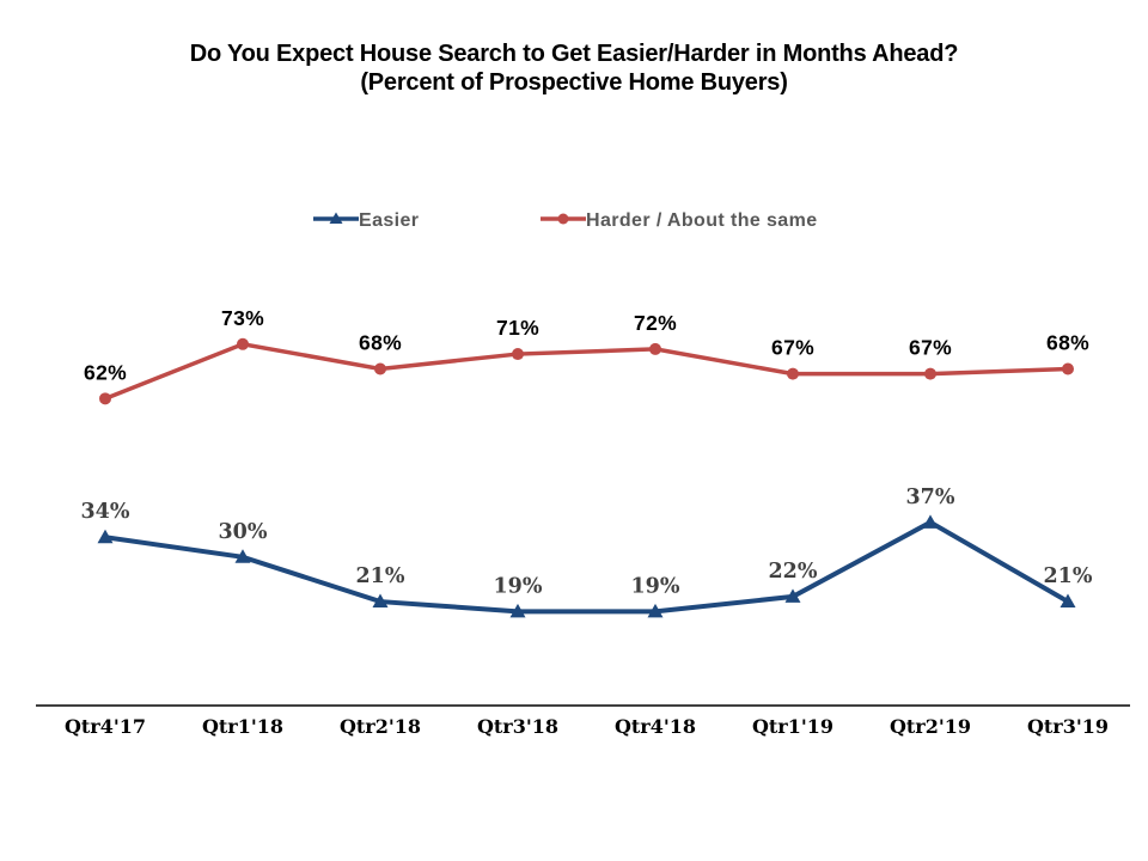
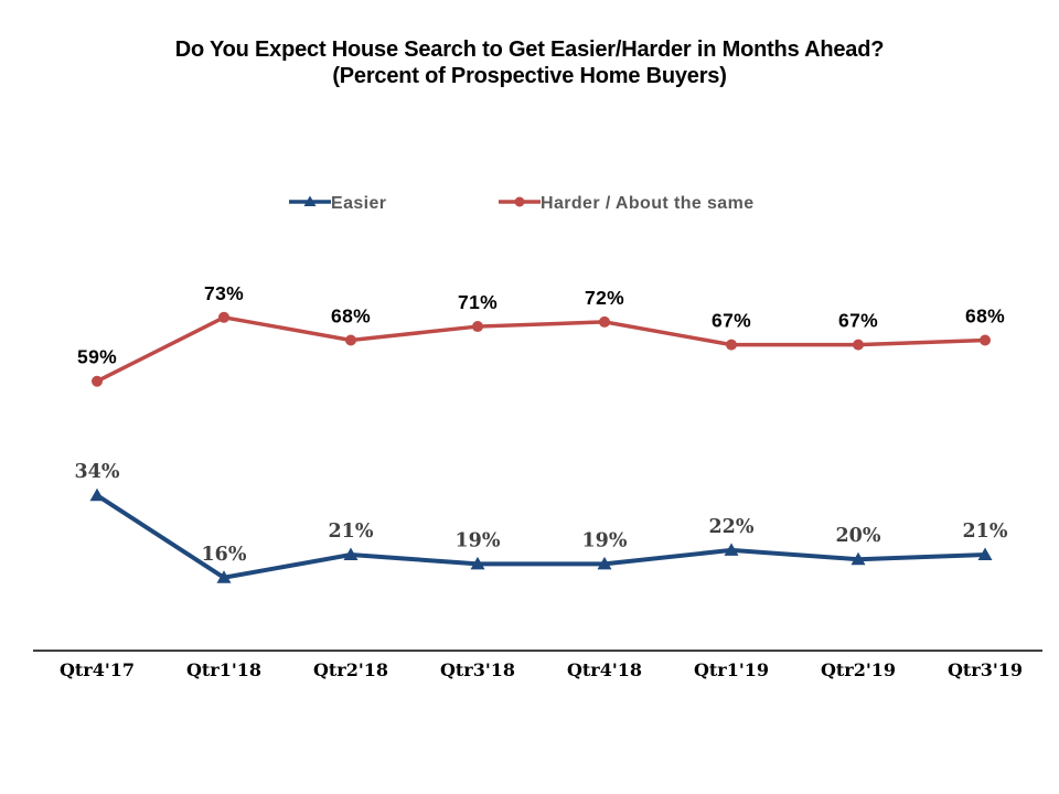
Harder / About the same/Qtr4'17: 62% -> 59%
Easier/Qtr1'18: 30% -> 16%
Easier/Qtr2'19: 37% -> 20%
